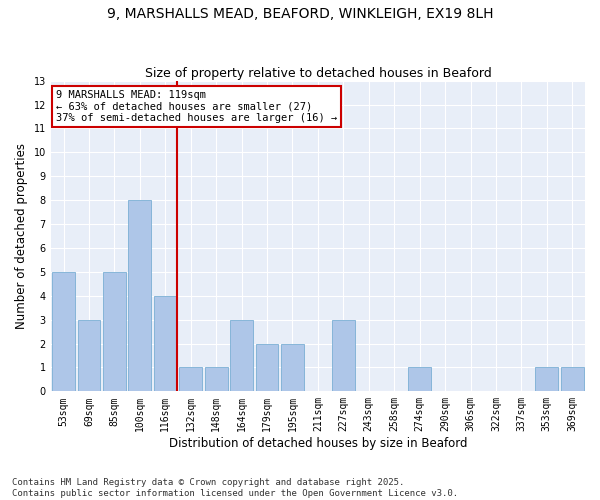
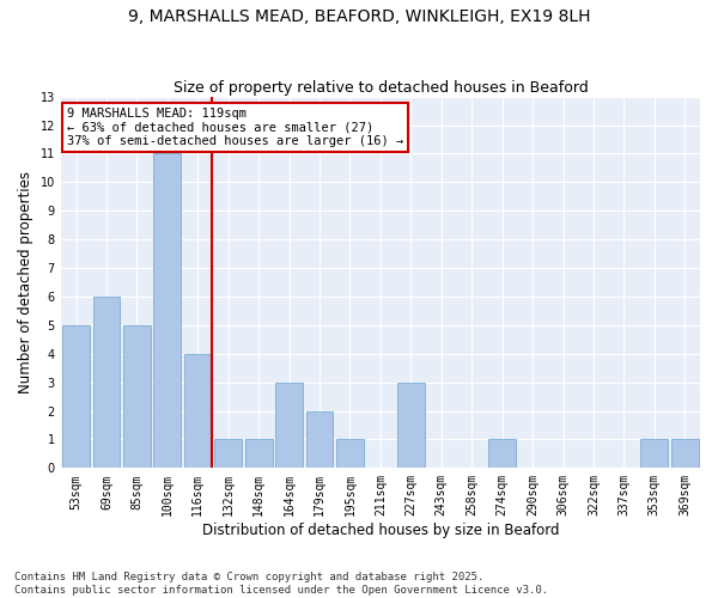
69sqm: 3 -> 6
100sqm: 8 -> 11
195sqm: 2 -> 1
